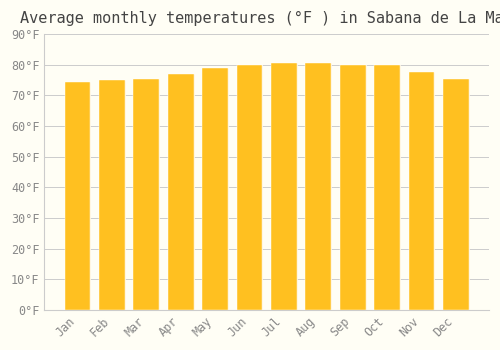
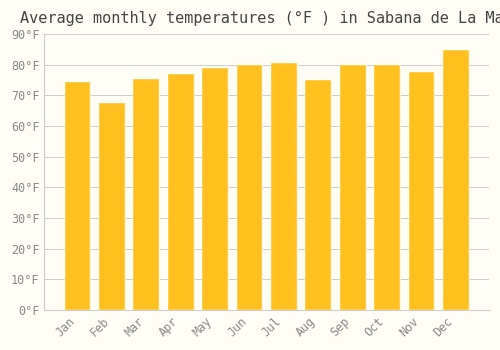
Feb: 75.0°F -> 67.5°F
Aug: 80.5°F -> 75.0°F
Dec: 75.5°F -> 85.0°F
